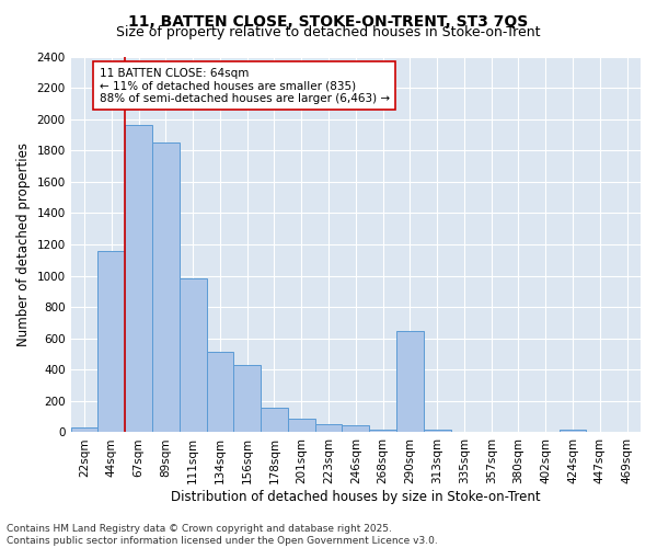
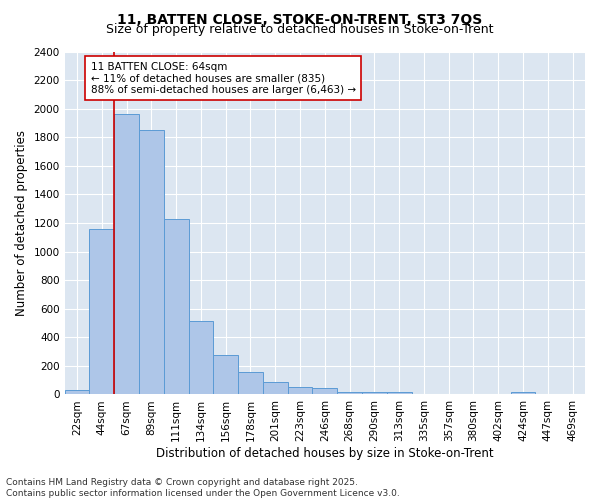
111sqm: 980 -> 1230
156sqm: 430 -> 280
290sqm: 650 -> 20
